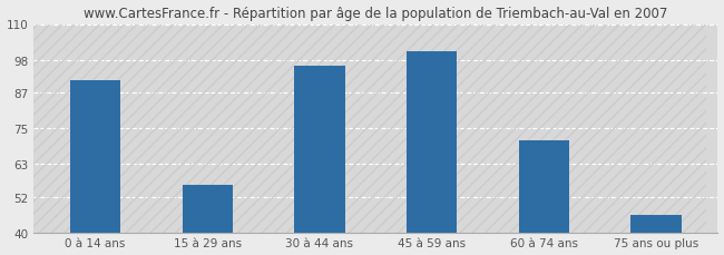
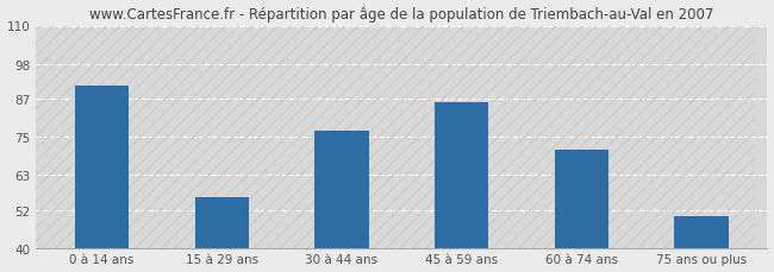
30 à 44 ans: 96 -> 77
45 à 59 ans: 101 -> 86
75 ans ou plus: 46 -> 50
